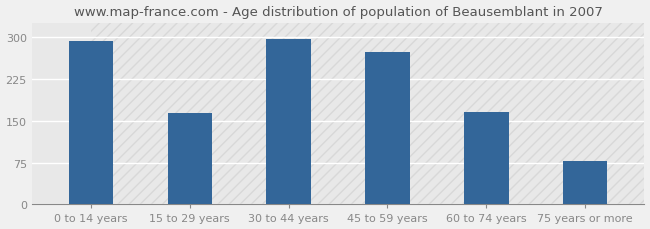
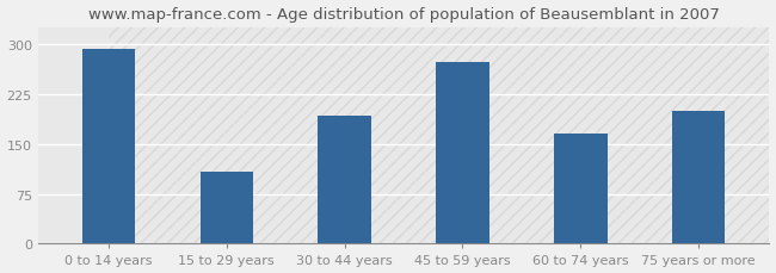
15 to 29 years: 163 -> 108
30 to 44 years: 296 -> 192
75 years or more: 77 -> 200
